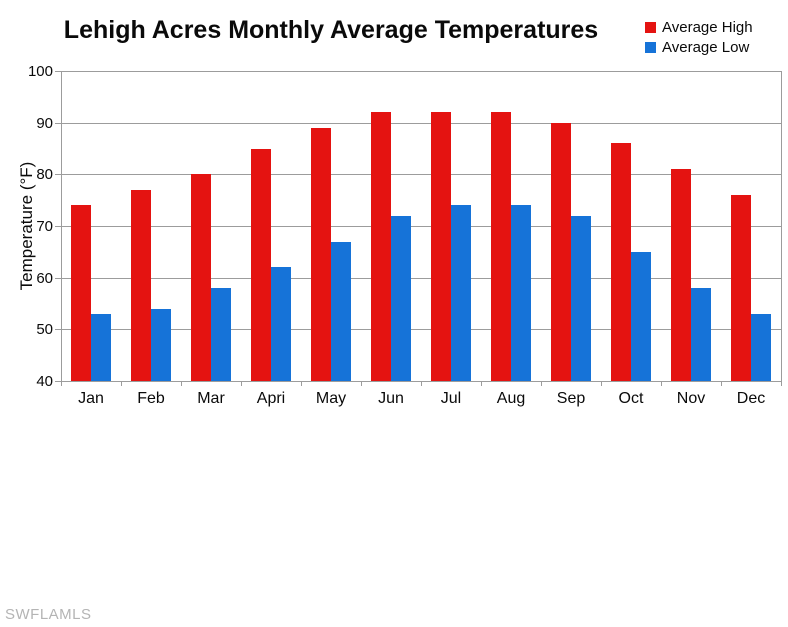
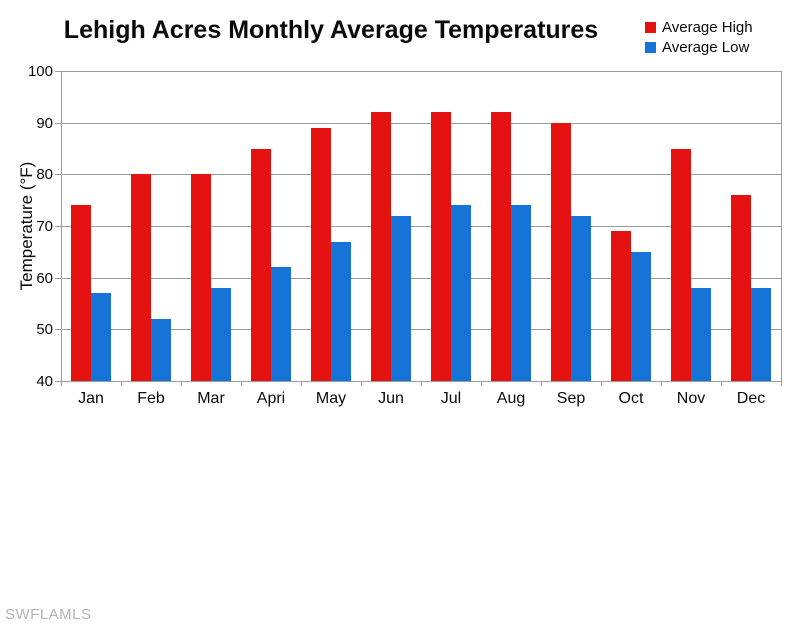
Average Low/Jan: 53 -> 57
Average High/Feb: 77 -> 80
Average Low/Feb: 54 -> 52
Average High/Oct: 86 -> 69
Average High/Nov: 81 -> 85
Average Low/Dec: 53 -> 58
